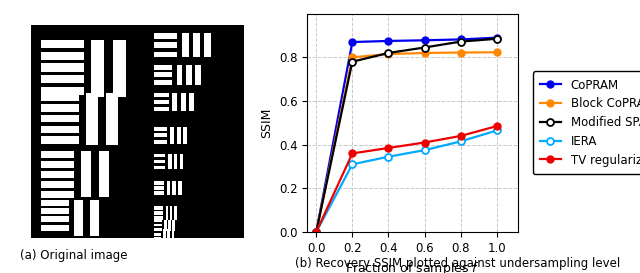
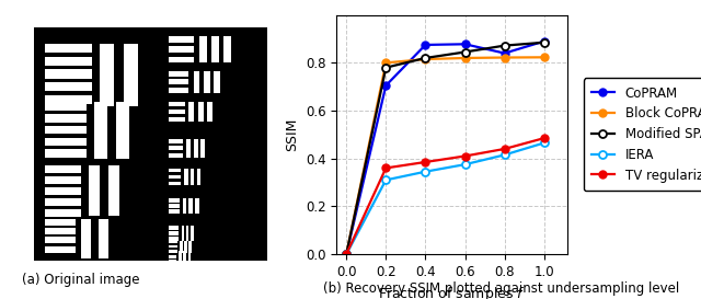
CoPRAM/0.2: 0.870 -> 0.705
CoPRAM/0.8: 0.882 -> 0.840
